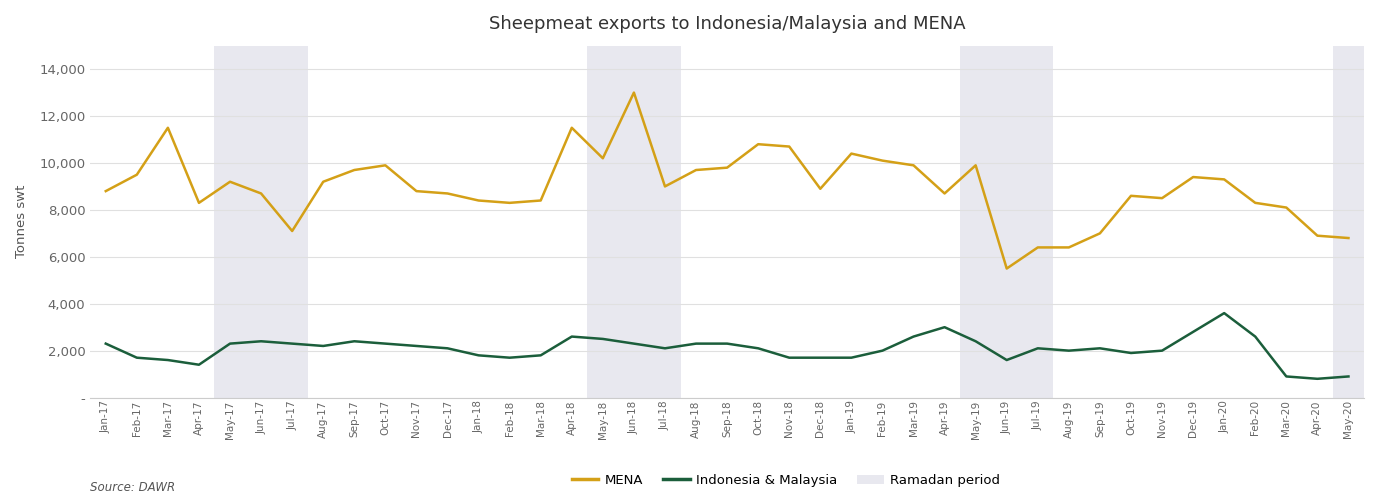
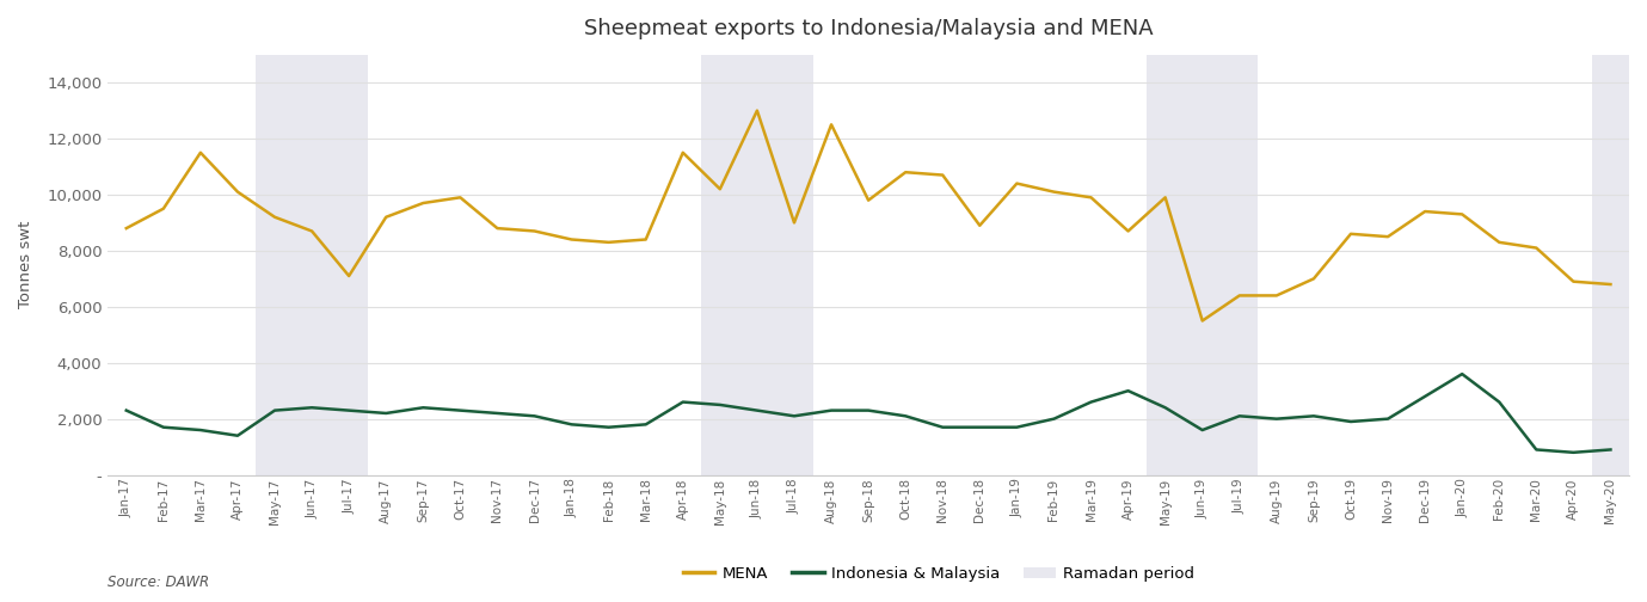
MENA/Apr-17: 8,300 -> 10,100
MENA/Aug-18: 9,700 -> 12,500
